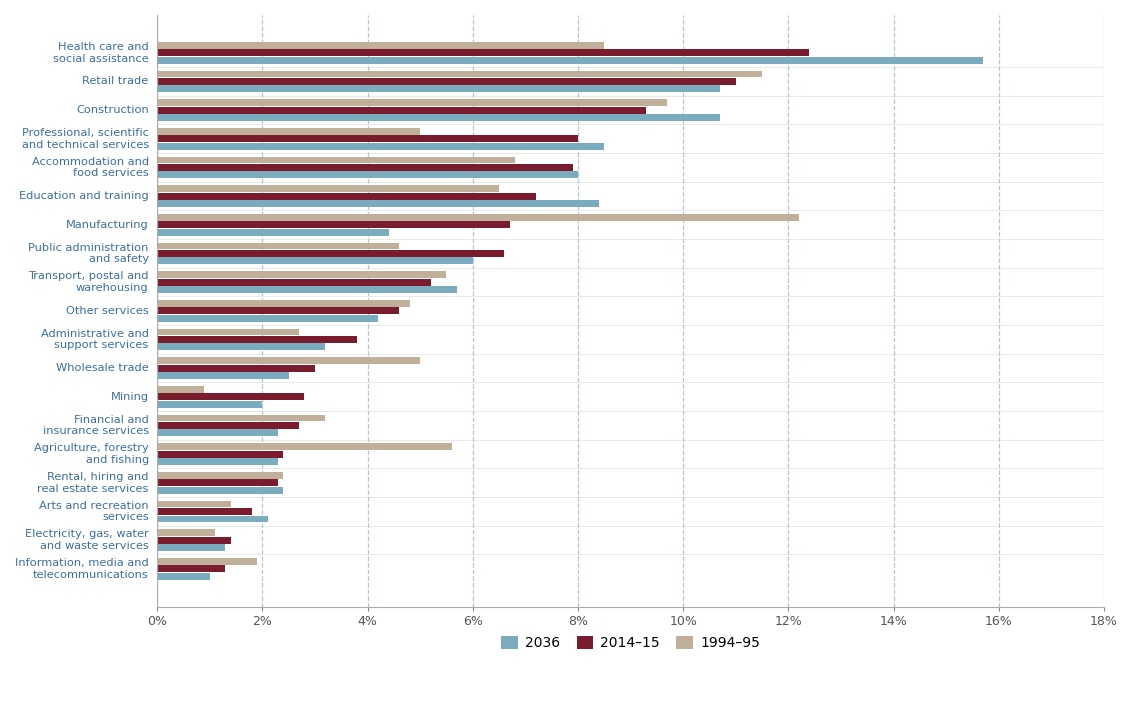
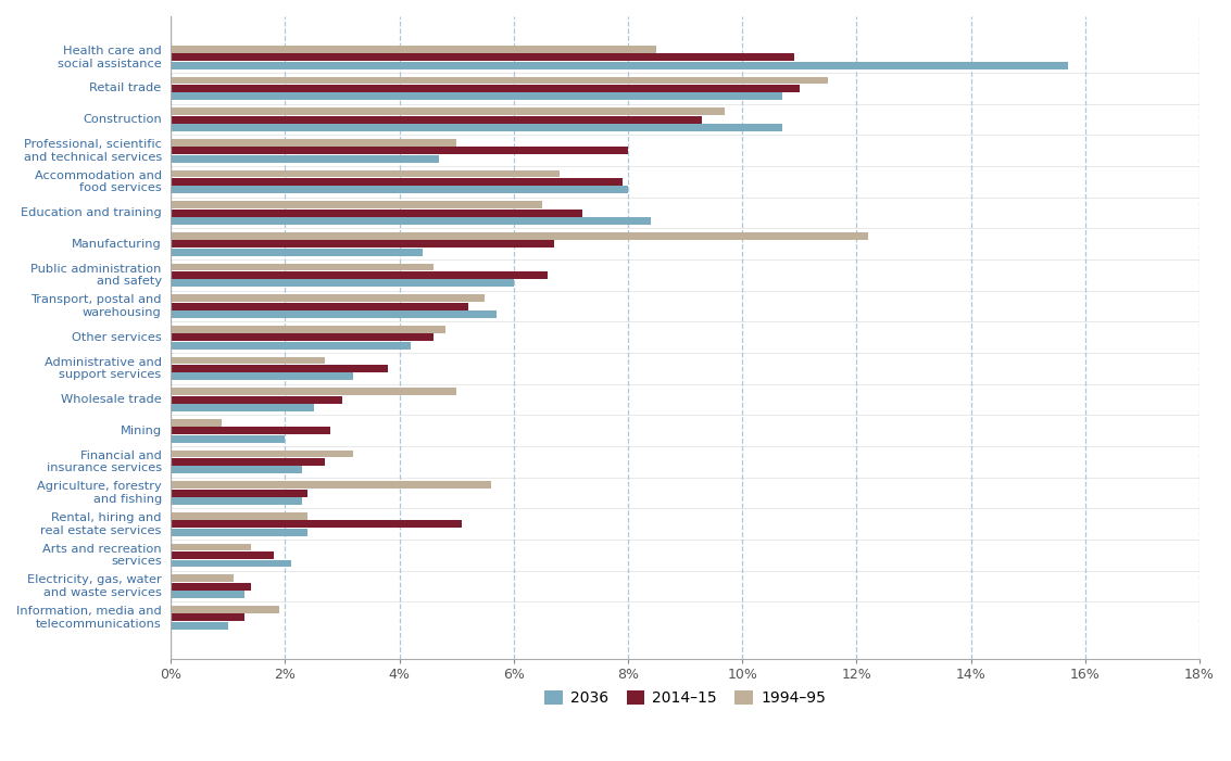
2014–15/Health care and social assistance: 12.4% -> 10.9%
2036/Professional, scientific and technical services: 8.5% -> 4.7%
2014–15/Rental, hiring and real estate services: 2.3% -> 5.1%
